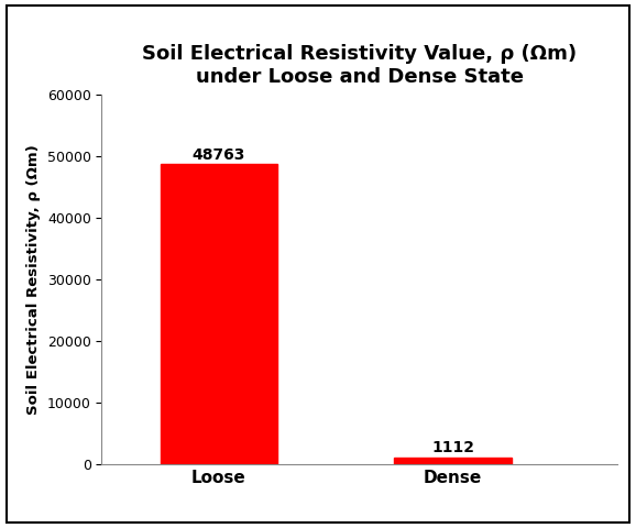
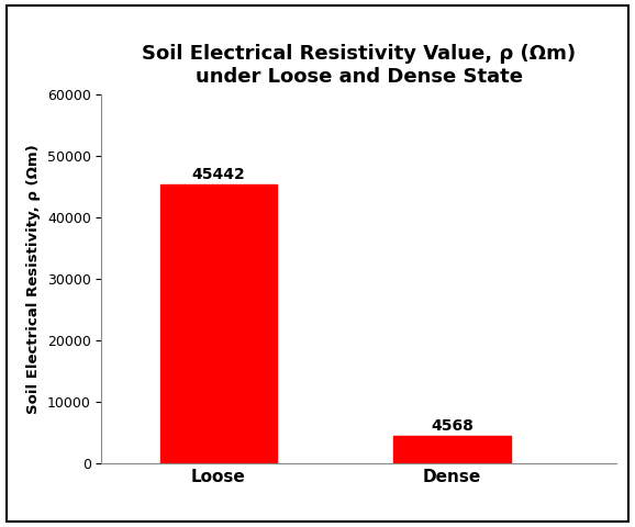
Loose: 48763 -> 45442
Dense: 1112 -> 4568
